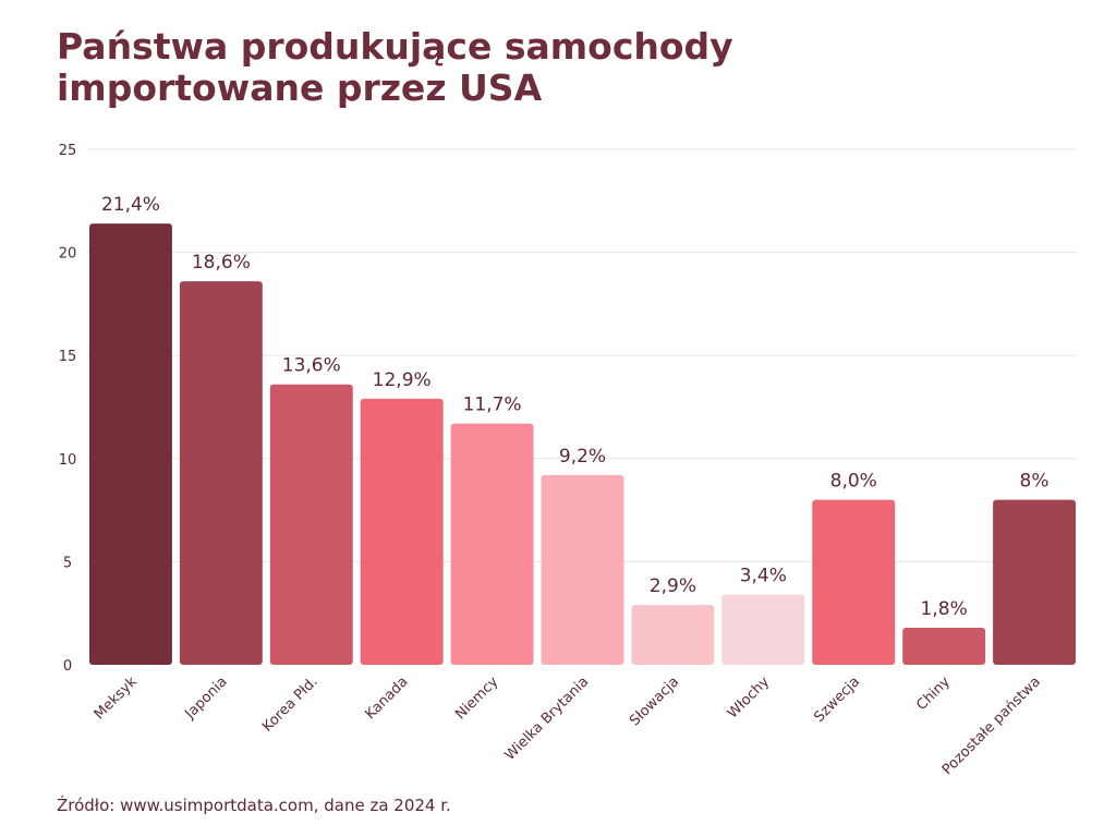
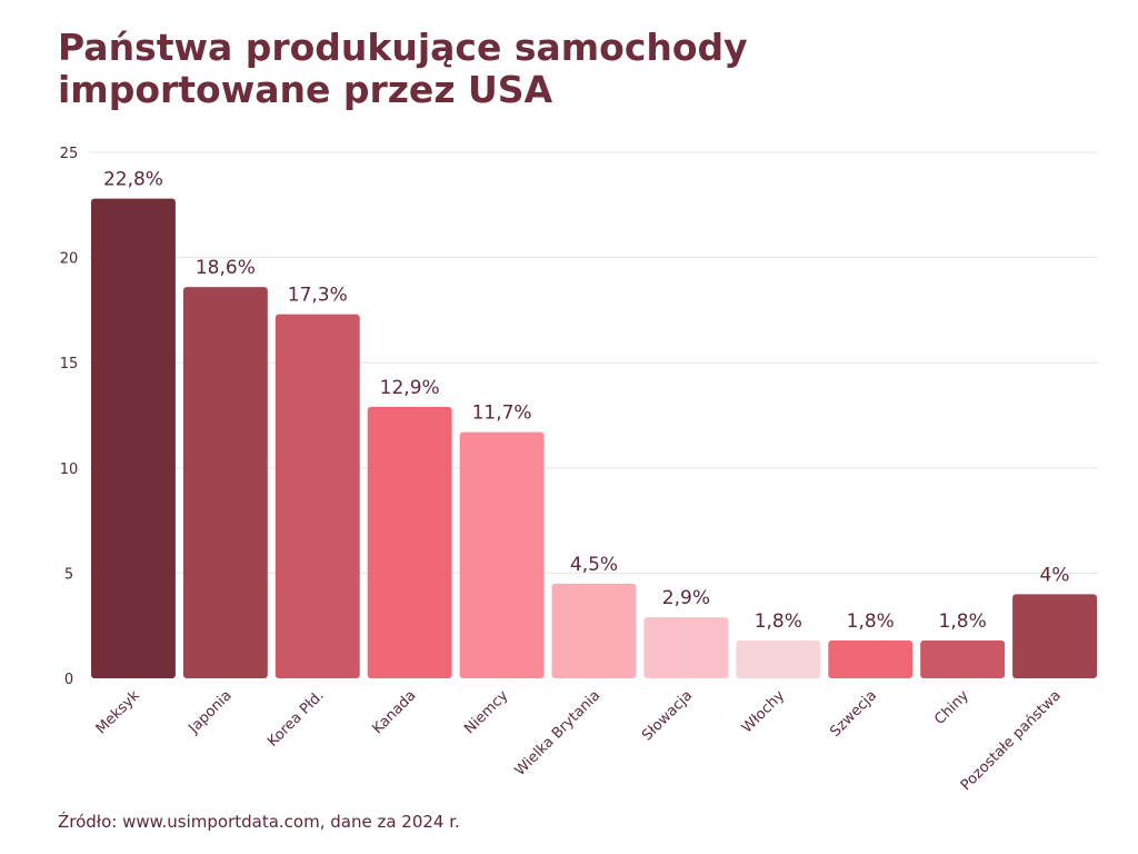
Meksyk: 21,4% -> 22,8%
Korea Płd.: 13,6% -> 17,3%
Wielka Brytania: 9,2% -> 4,5%
Włochy: 3,4% -> 1,8%
Szwecja: 8,0% -> 1,8%
Pozostałe państwa: 8% -> 4%
